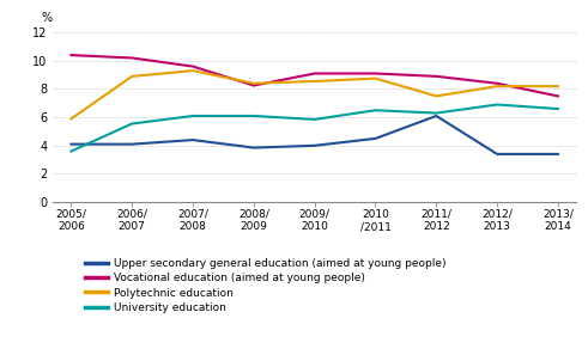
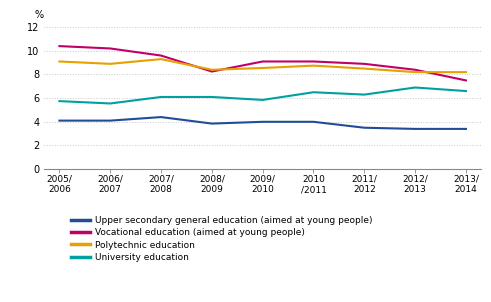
Polytechnic education/2005/ 2006: 5.9 -> 9.1
University education/2005/ 2006: 3.6 -> 5.8
Upper secondary general education (aimed at young people)/2010 /2011: 4.5 -> 4.0
Upper secondary general education (aimed at young people)/2011/ 2012: 6.1 -> 3.5
Polytechnic education/2011/ 2012: 7.5 -> 8.5
